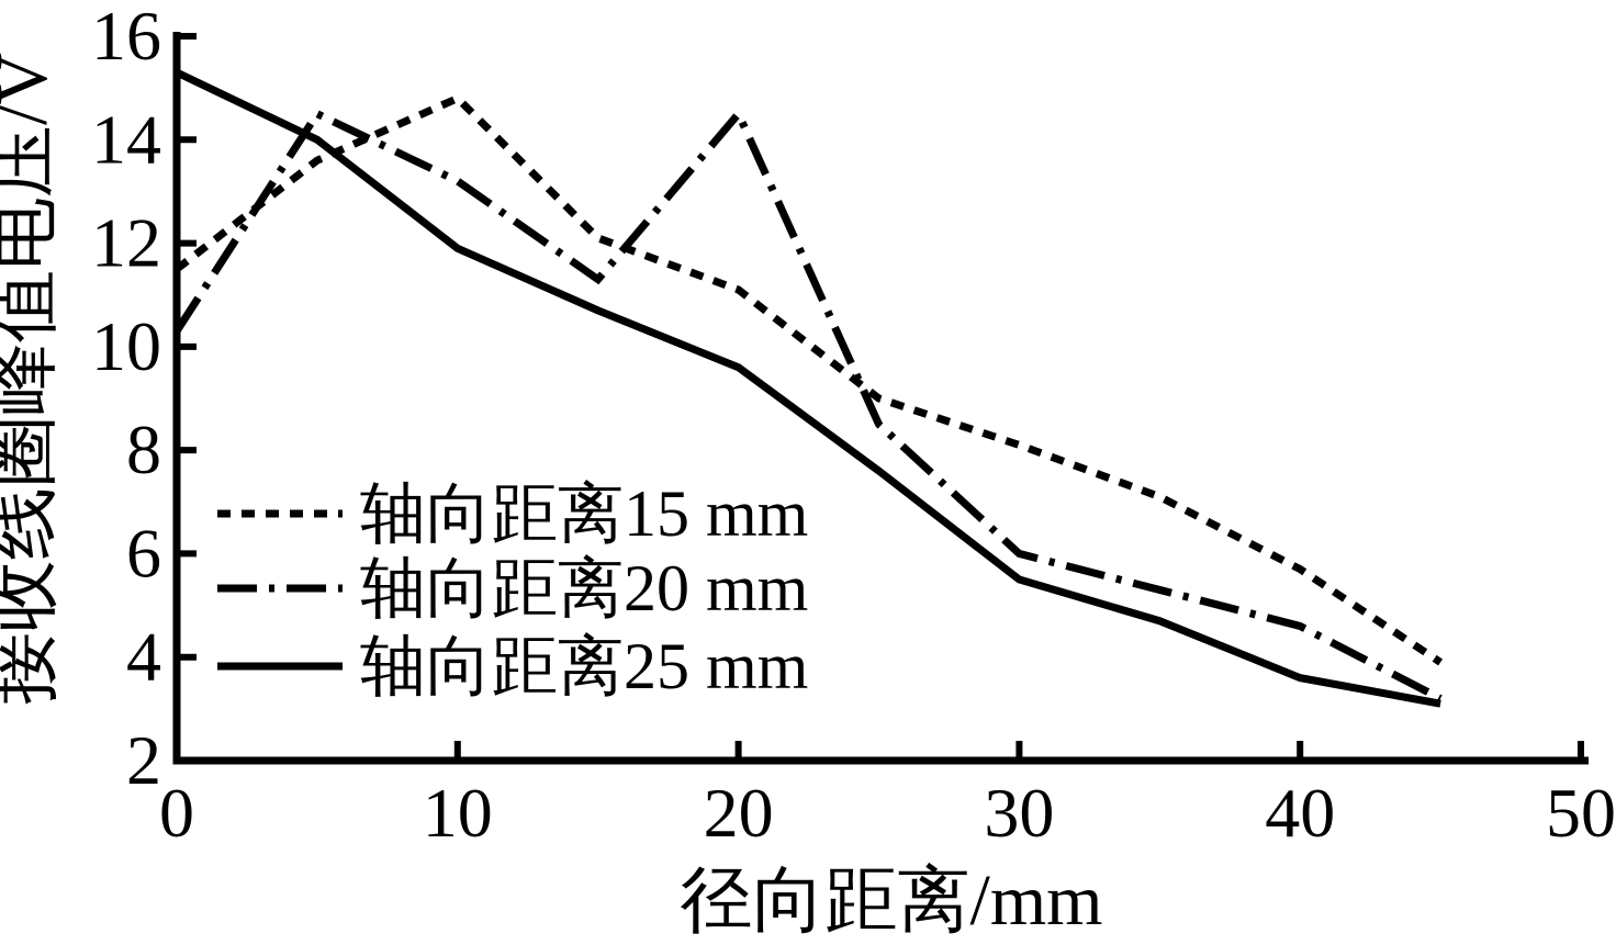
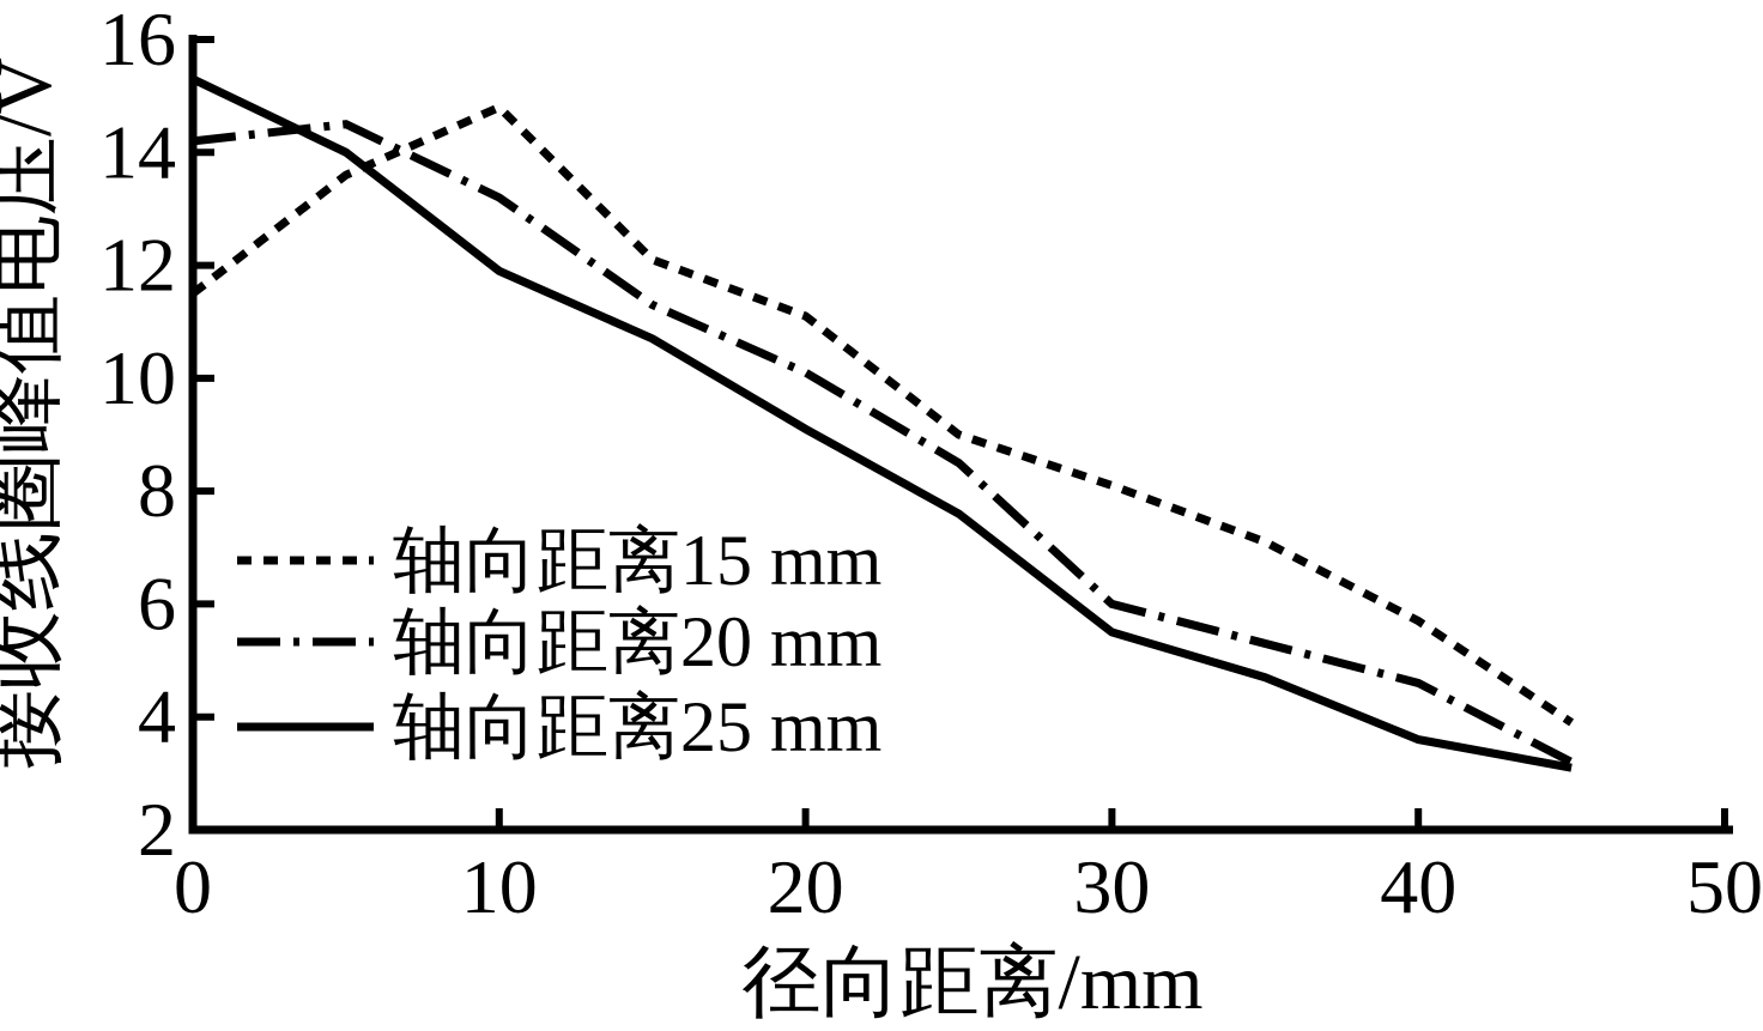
轴向距离20 mm/0: 10.3 -> 14.2
轴向距离20 mm/20: 14.5 -> 10.1
轴向距离25 mm/20: 9.6 -> 9.1
